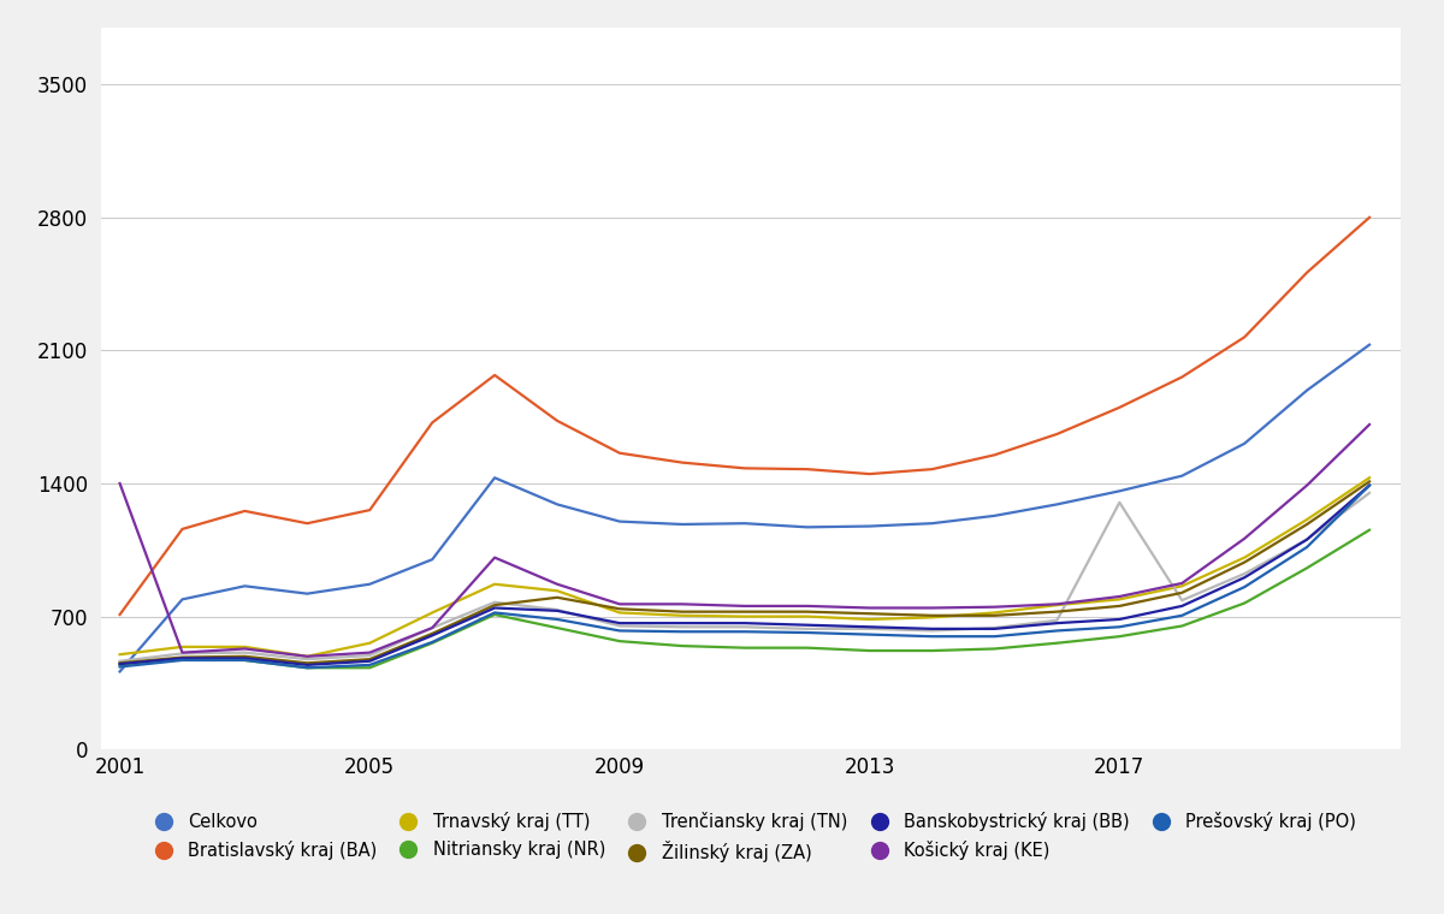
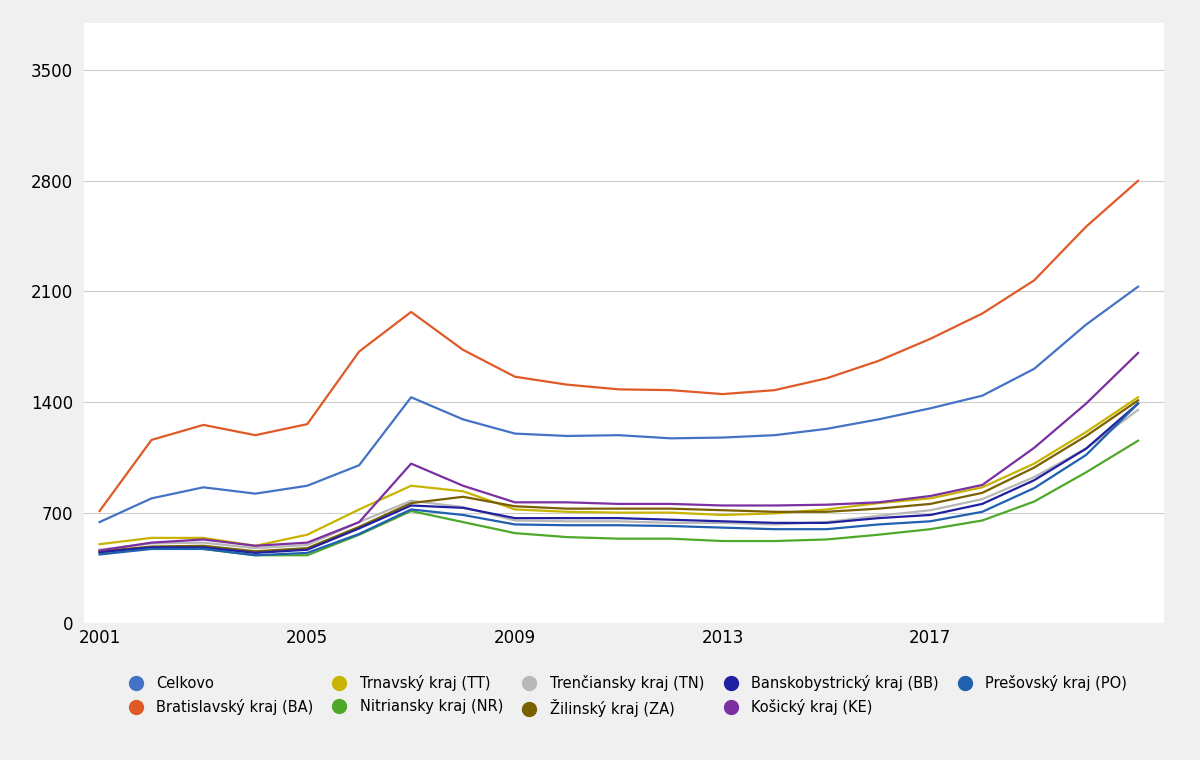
Celkovo/2001: 410 -> 640
Košický kraj (KE)/2001: 1400 -> 460
Trenčiansky kraj (TN)/2017: 1300 -> 720
